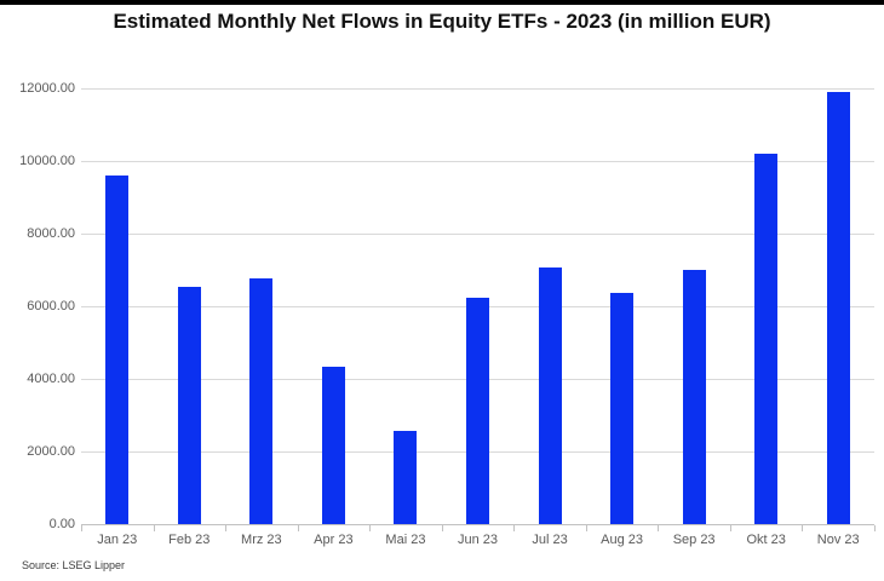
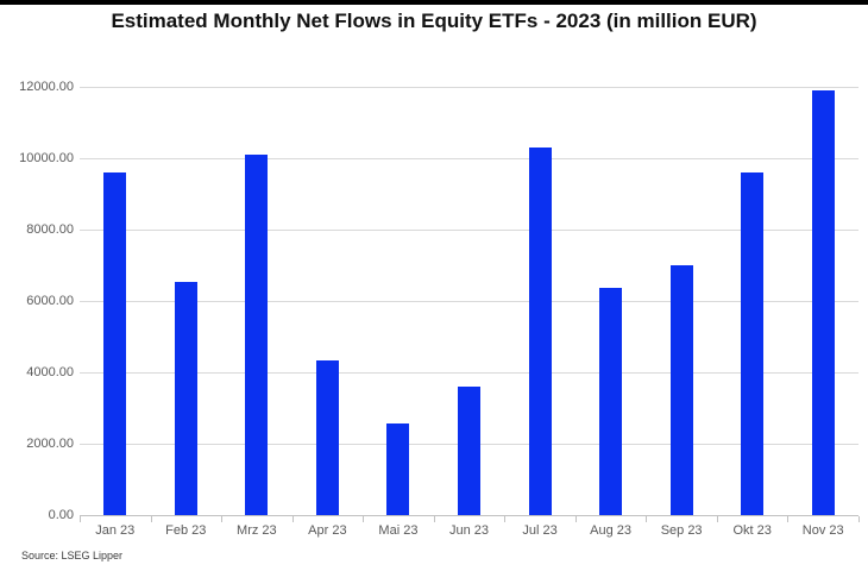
Mrz 23: 6800 -> 10100
Jun 23: 6200 -> 3600
Jul 23: 7100 -> 10300
Okt 23: 10200 -> 9600
